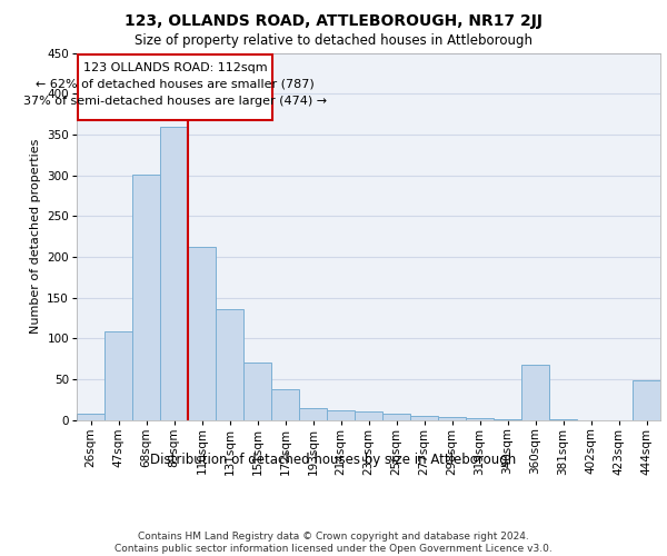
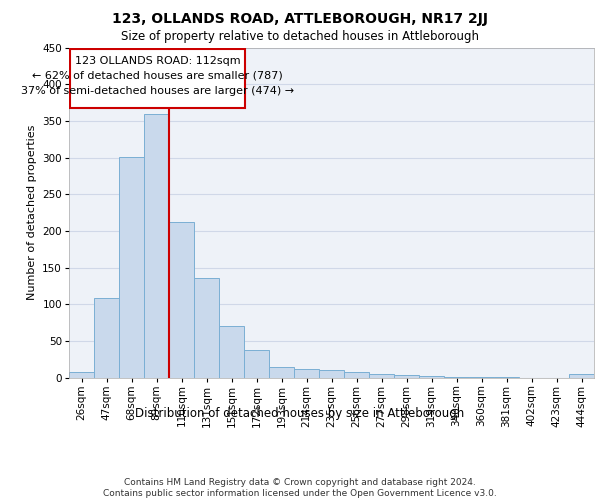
360sqm: 68 -> 1
444sqm: 48 -> 5
